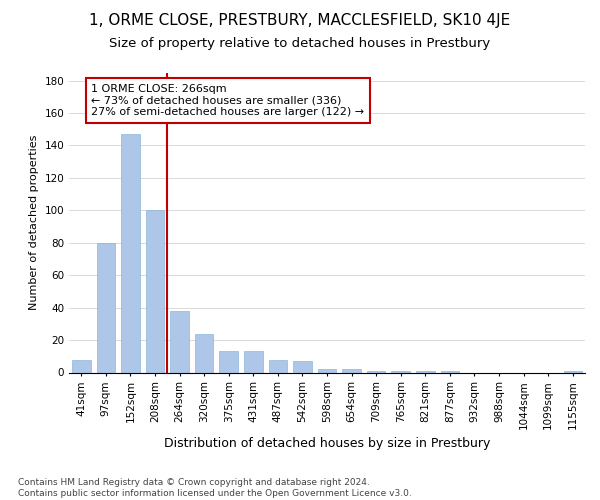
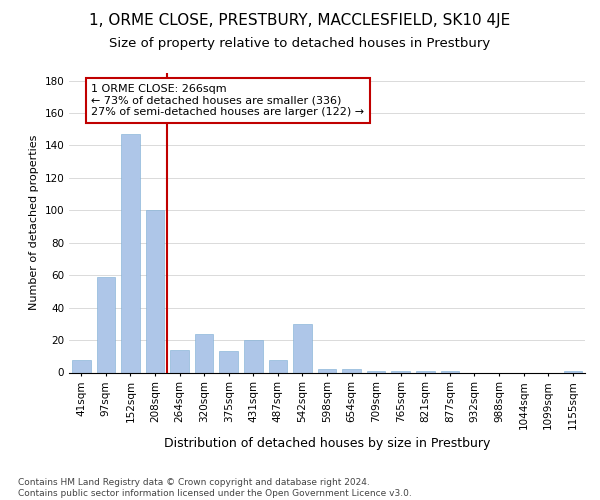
97sqm: 80 -> 59
264sqm: 38 -> 14
431sqm: 13 -> 20
542sqm: 7 -> 30
